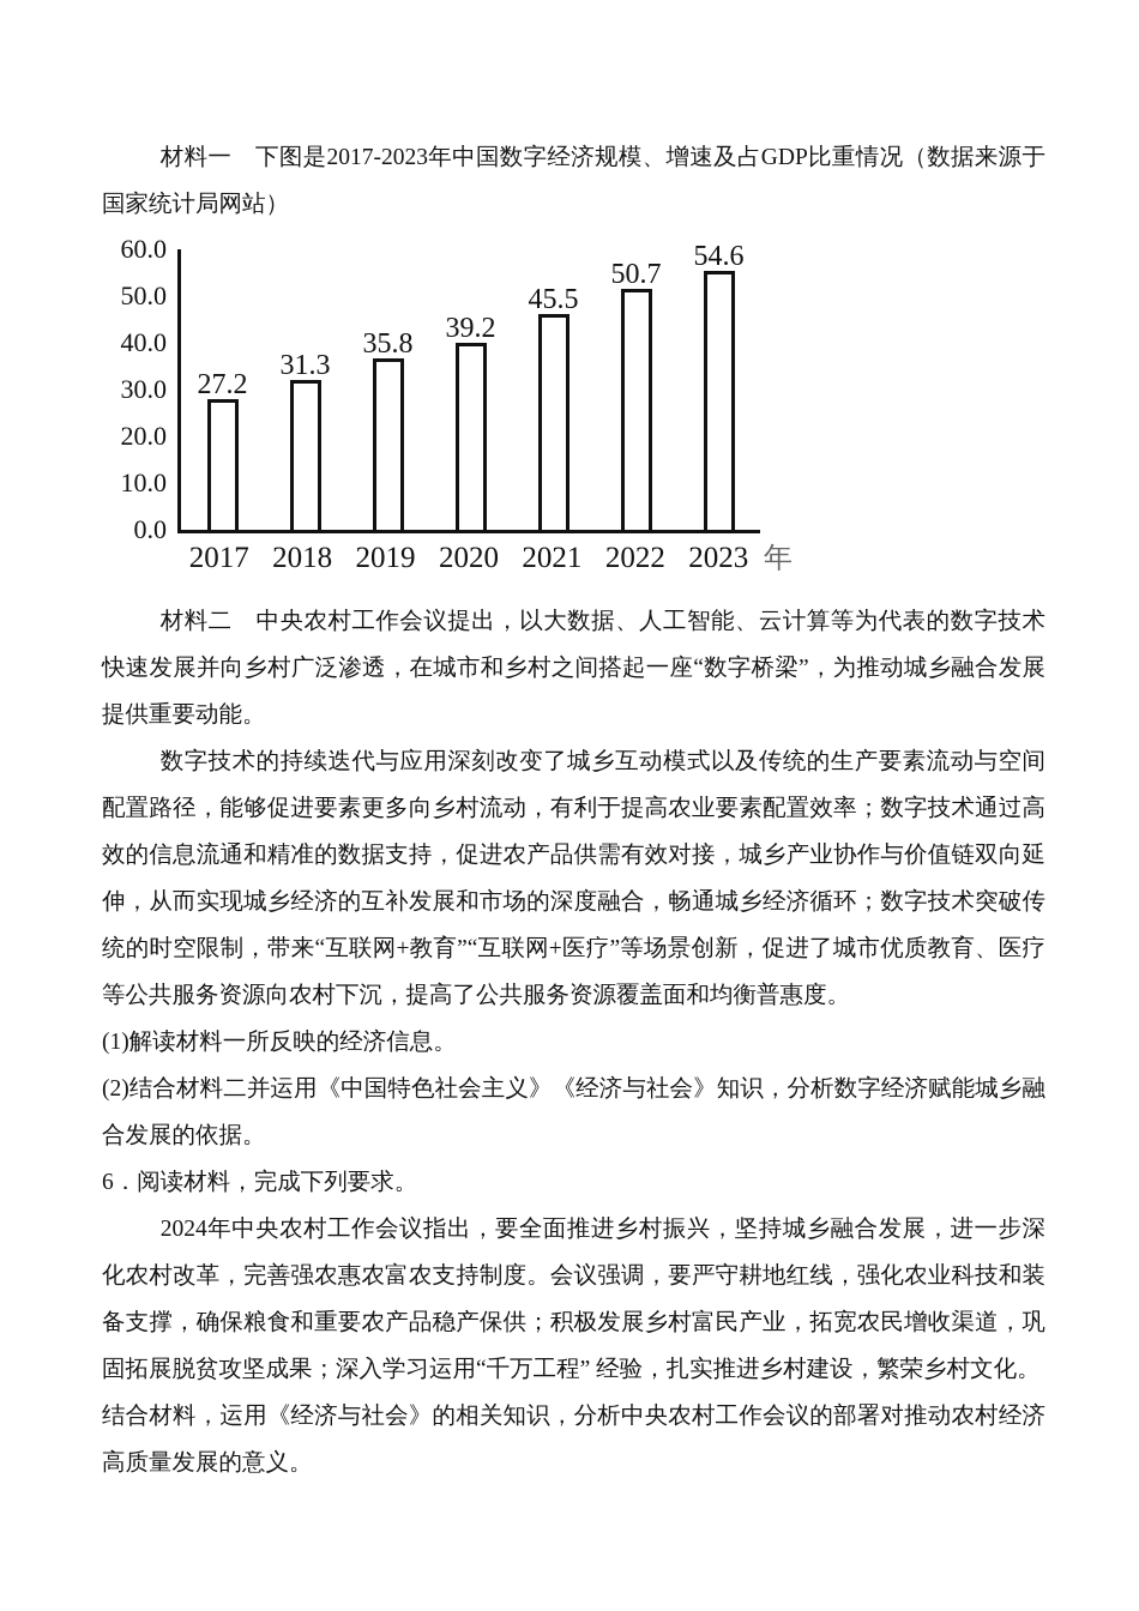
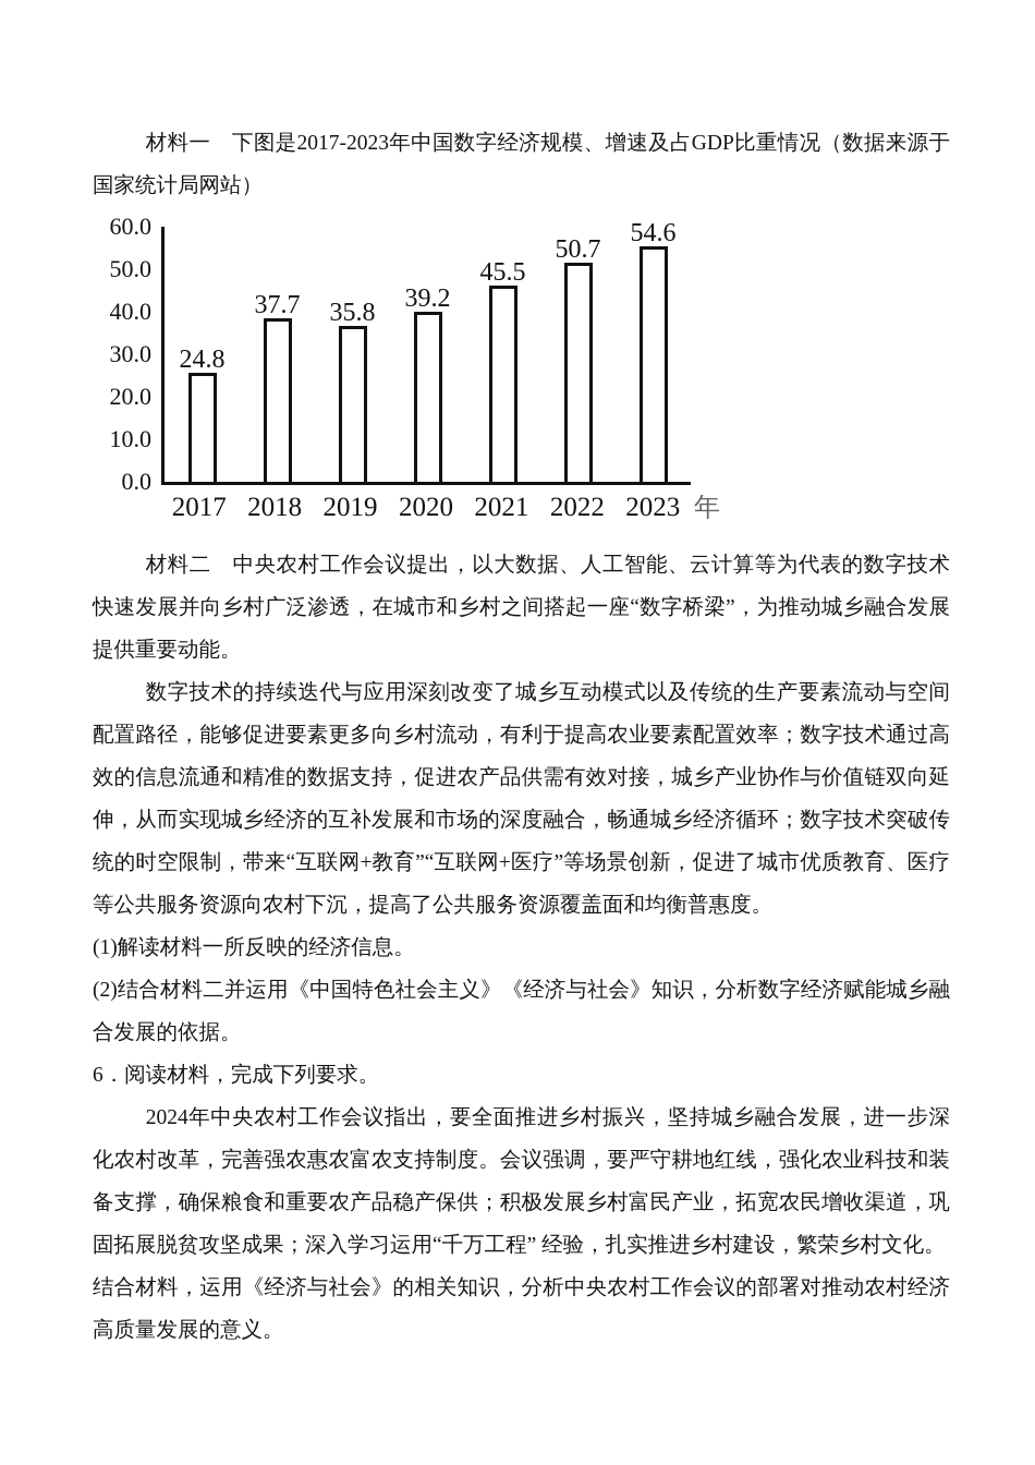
2017: 27.2 -> 24.8
2018: 31.3 -> 37.7
